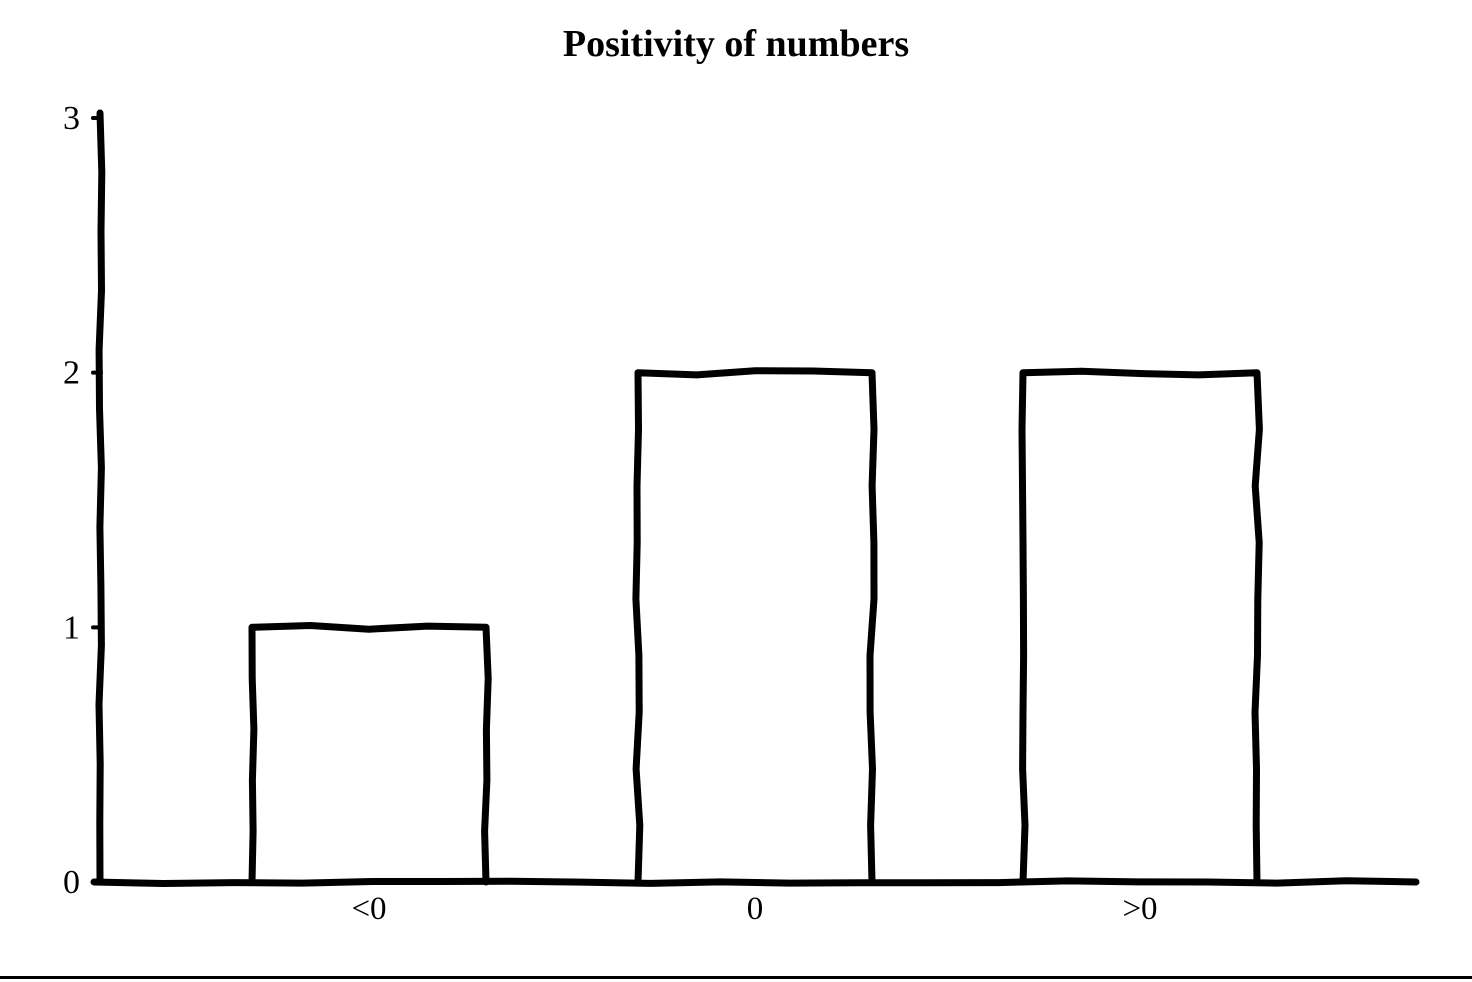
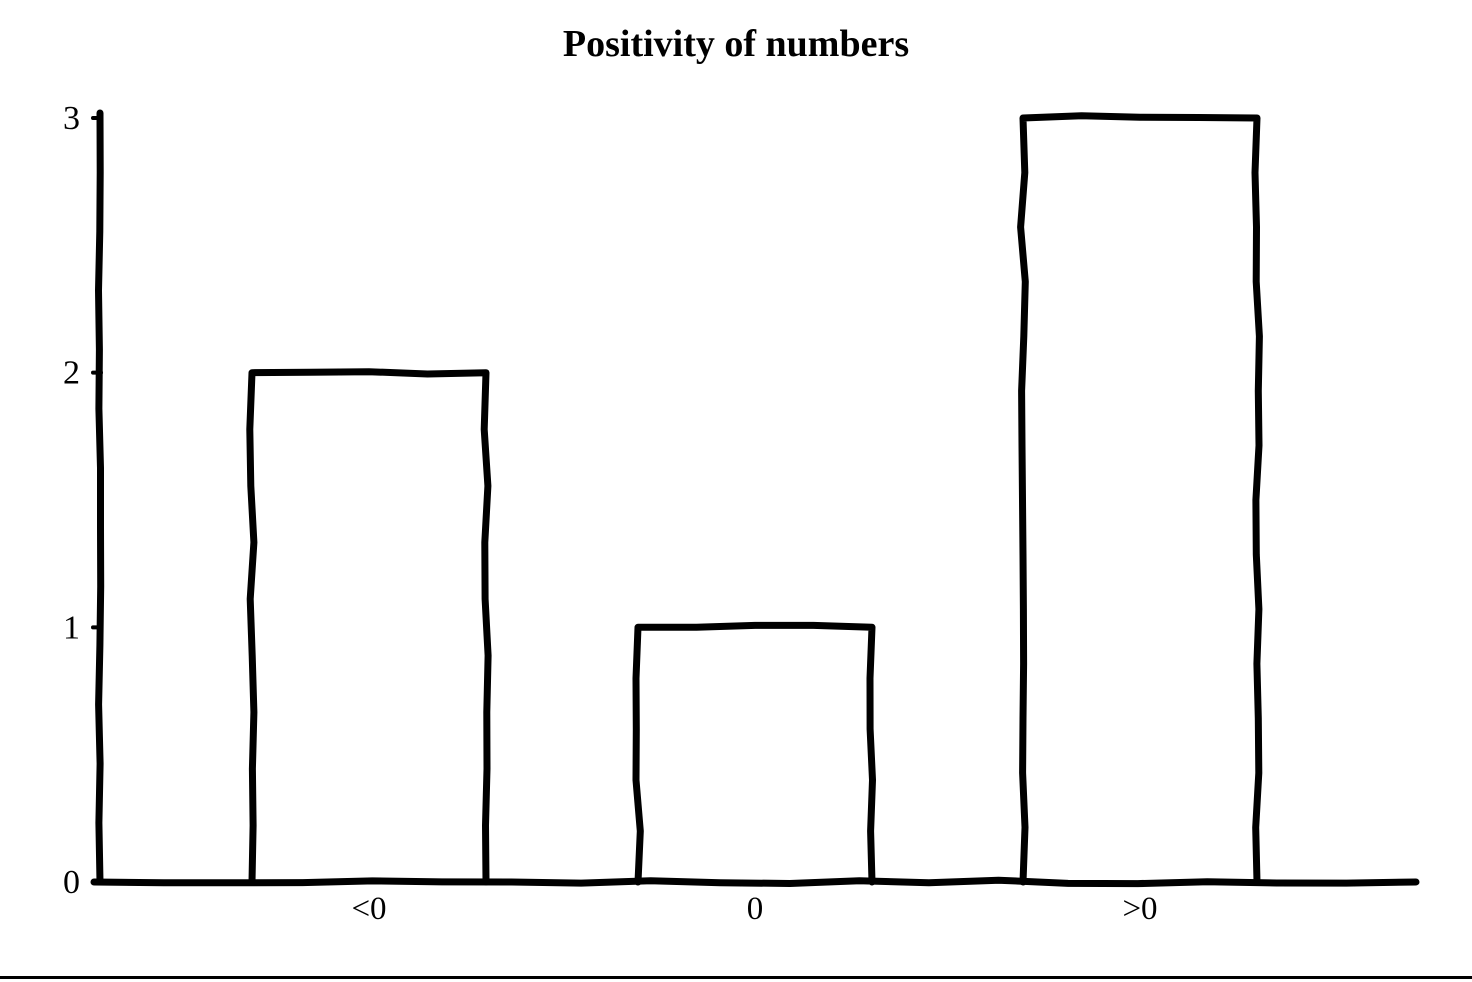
<0: 1 -> 2
0: 2 -> 1
>0: 2 -> 3
